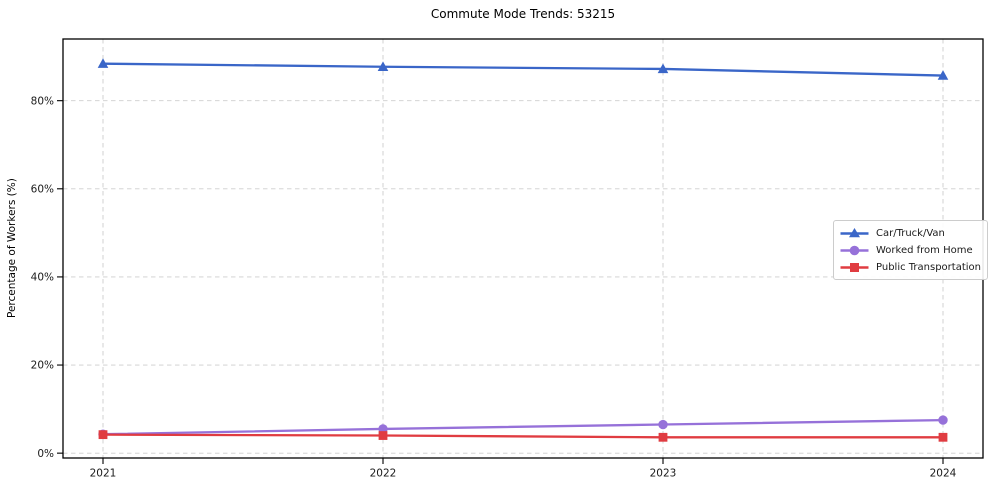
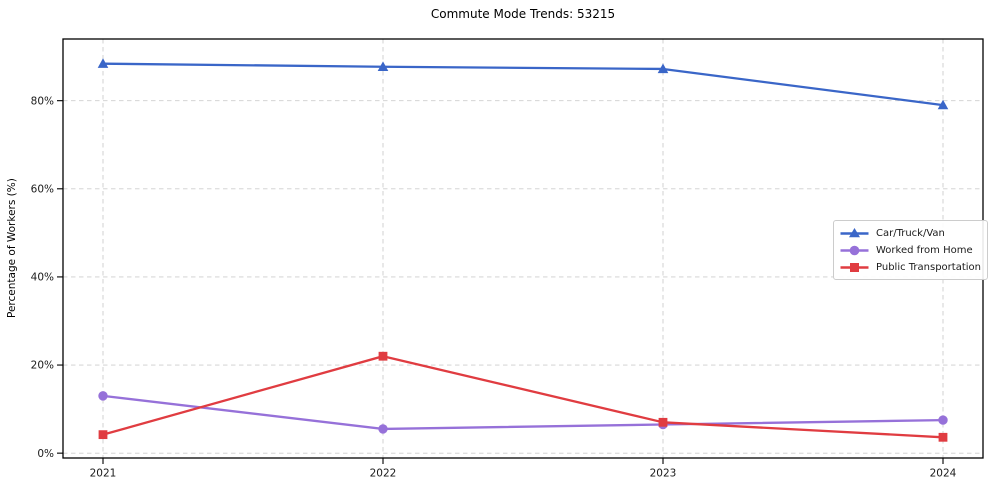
Worked from Home/2021: 4% -> 13%
Public Transportation/2022: 4% -> 22%
Public Transportation/2023: 4% -> 7%
Car/Truck/Van/2024: 86% -> 79%
